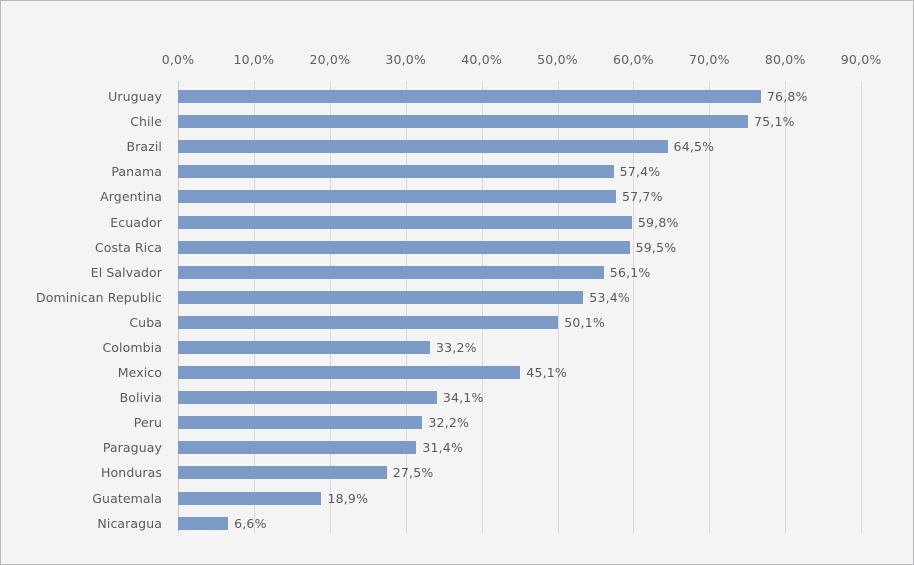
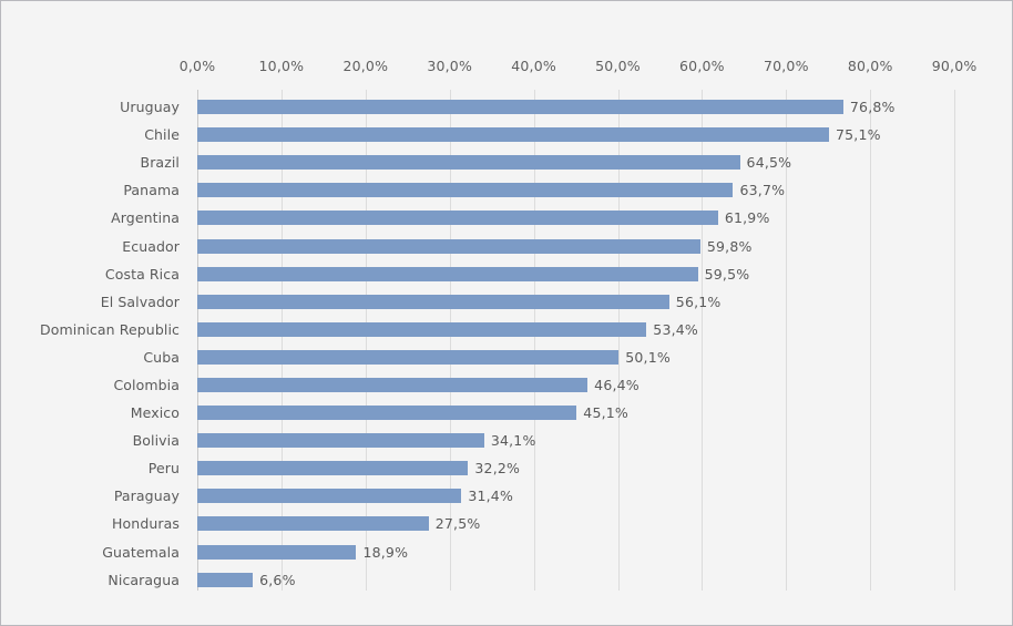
Panama: 57,4% -> 63,7%
Argentina: 57,7% -> 61,9%
Colombia: 33,2% -> 46,4%
